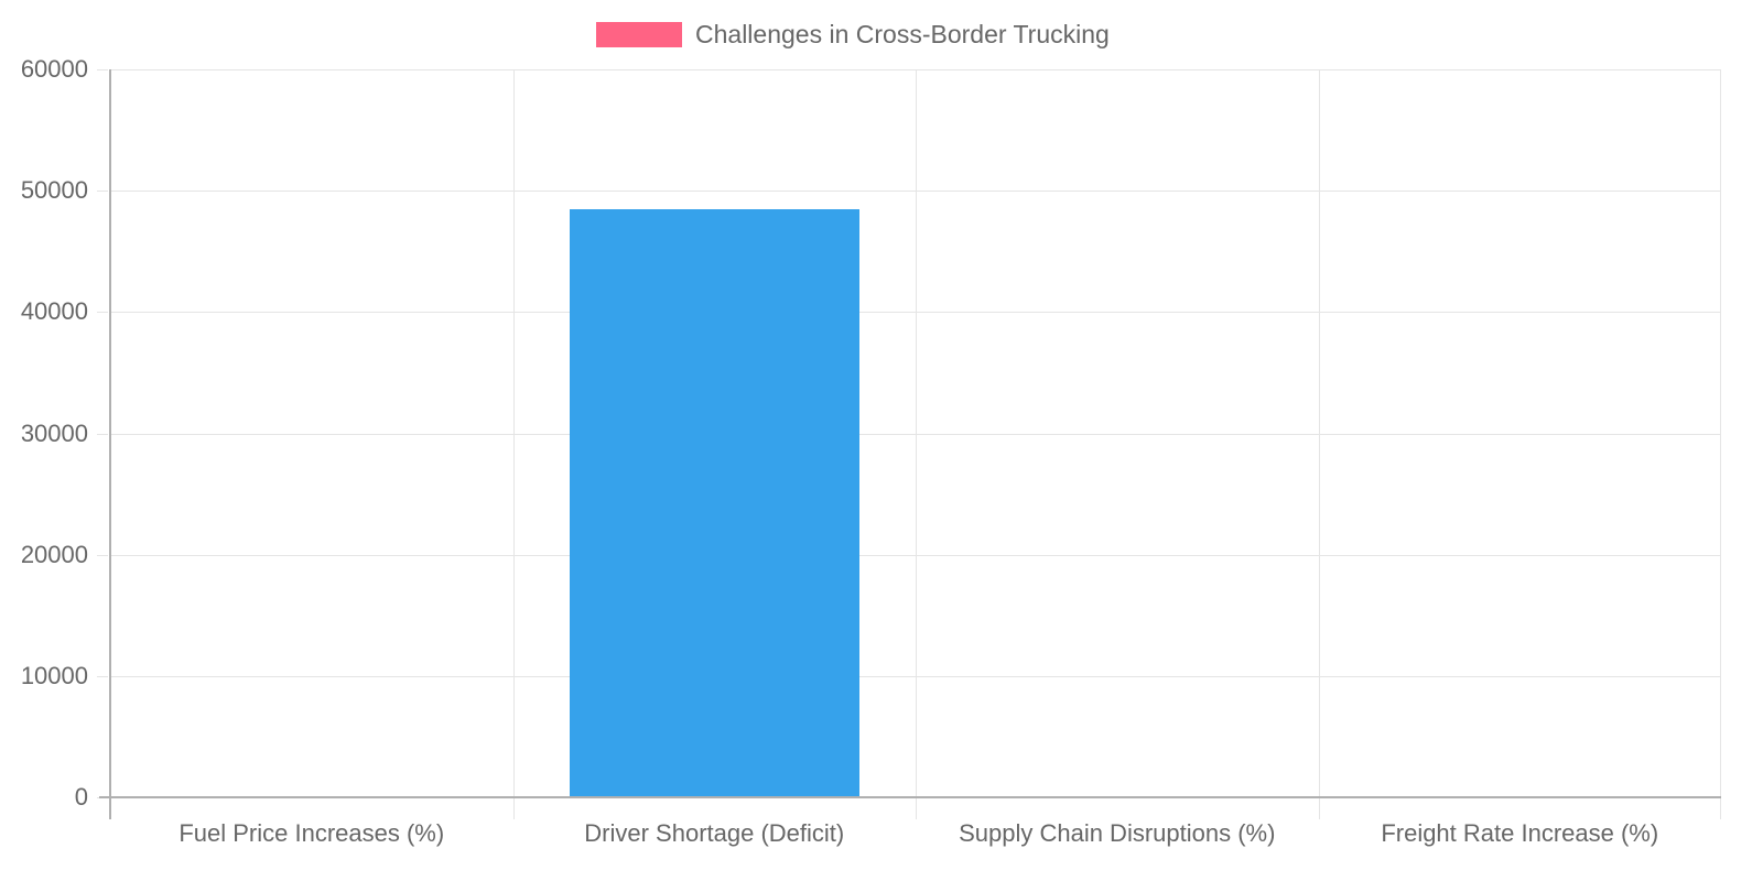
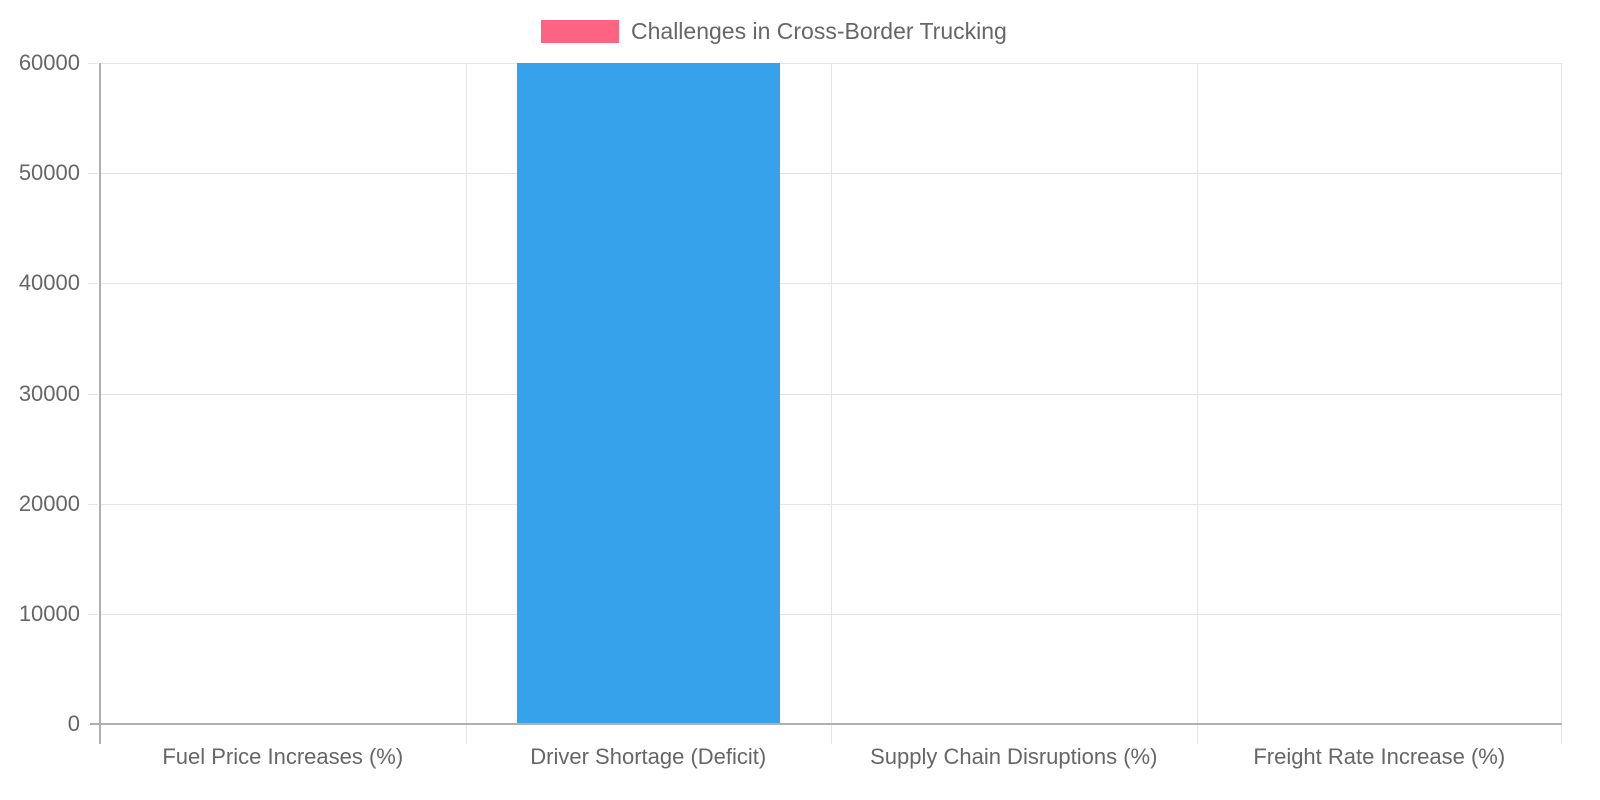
Driver Shortage (Deficit): 48500 -> 60000
